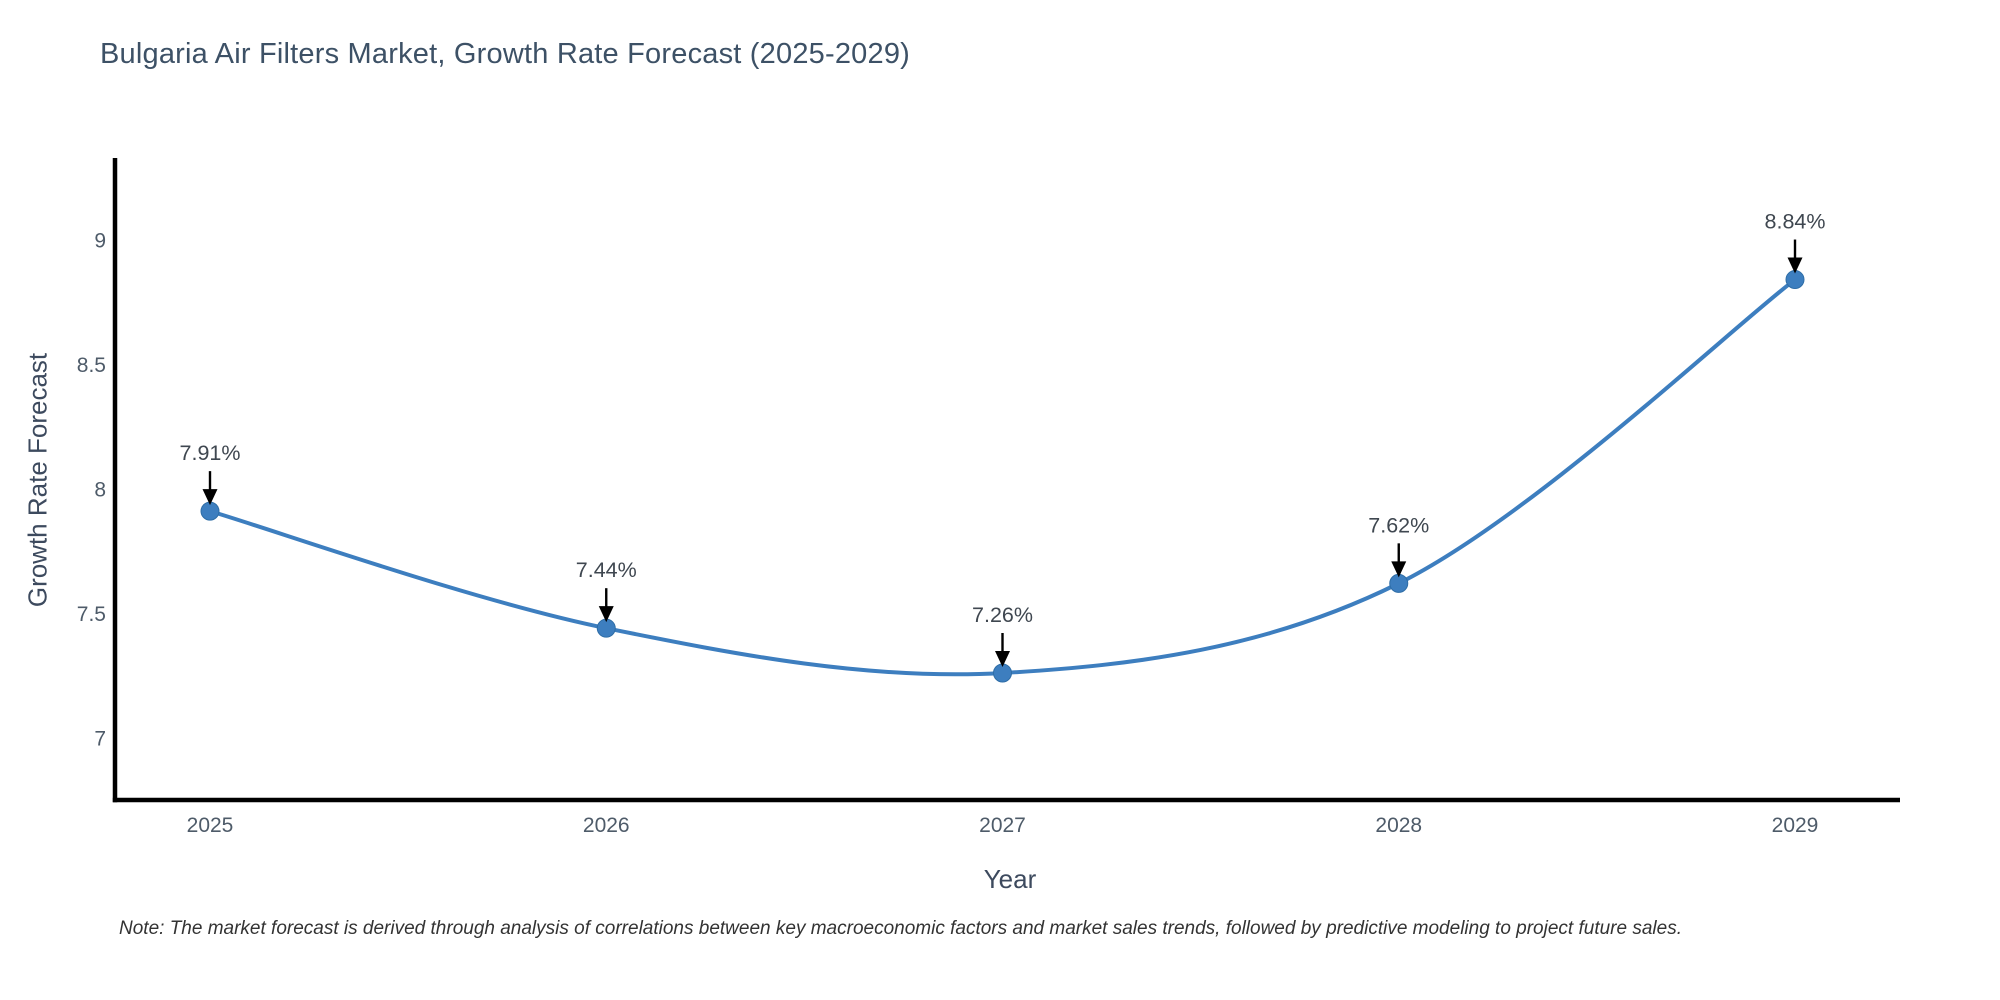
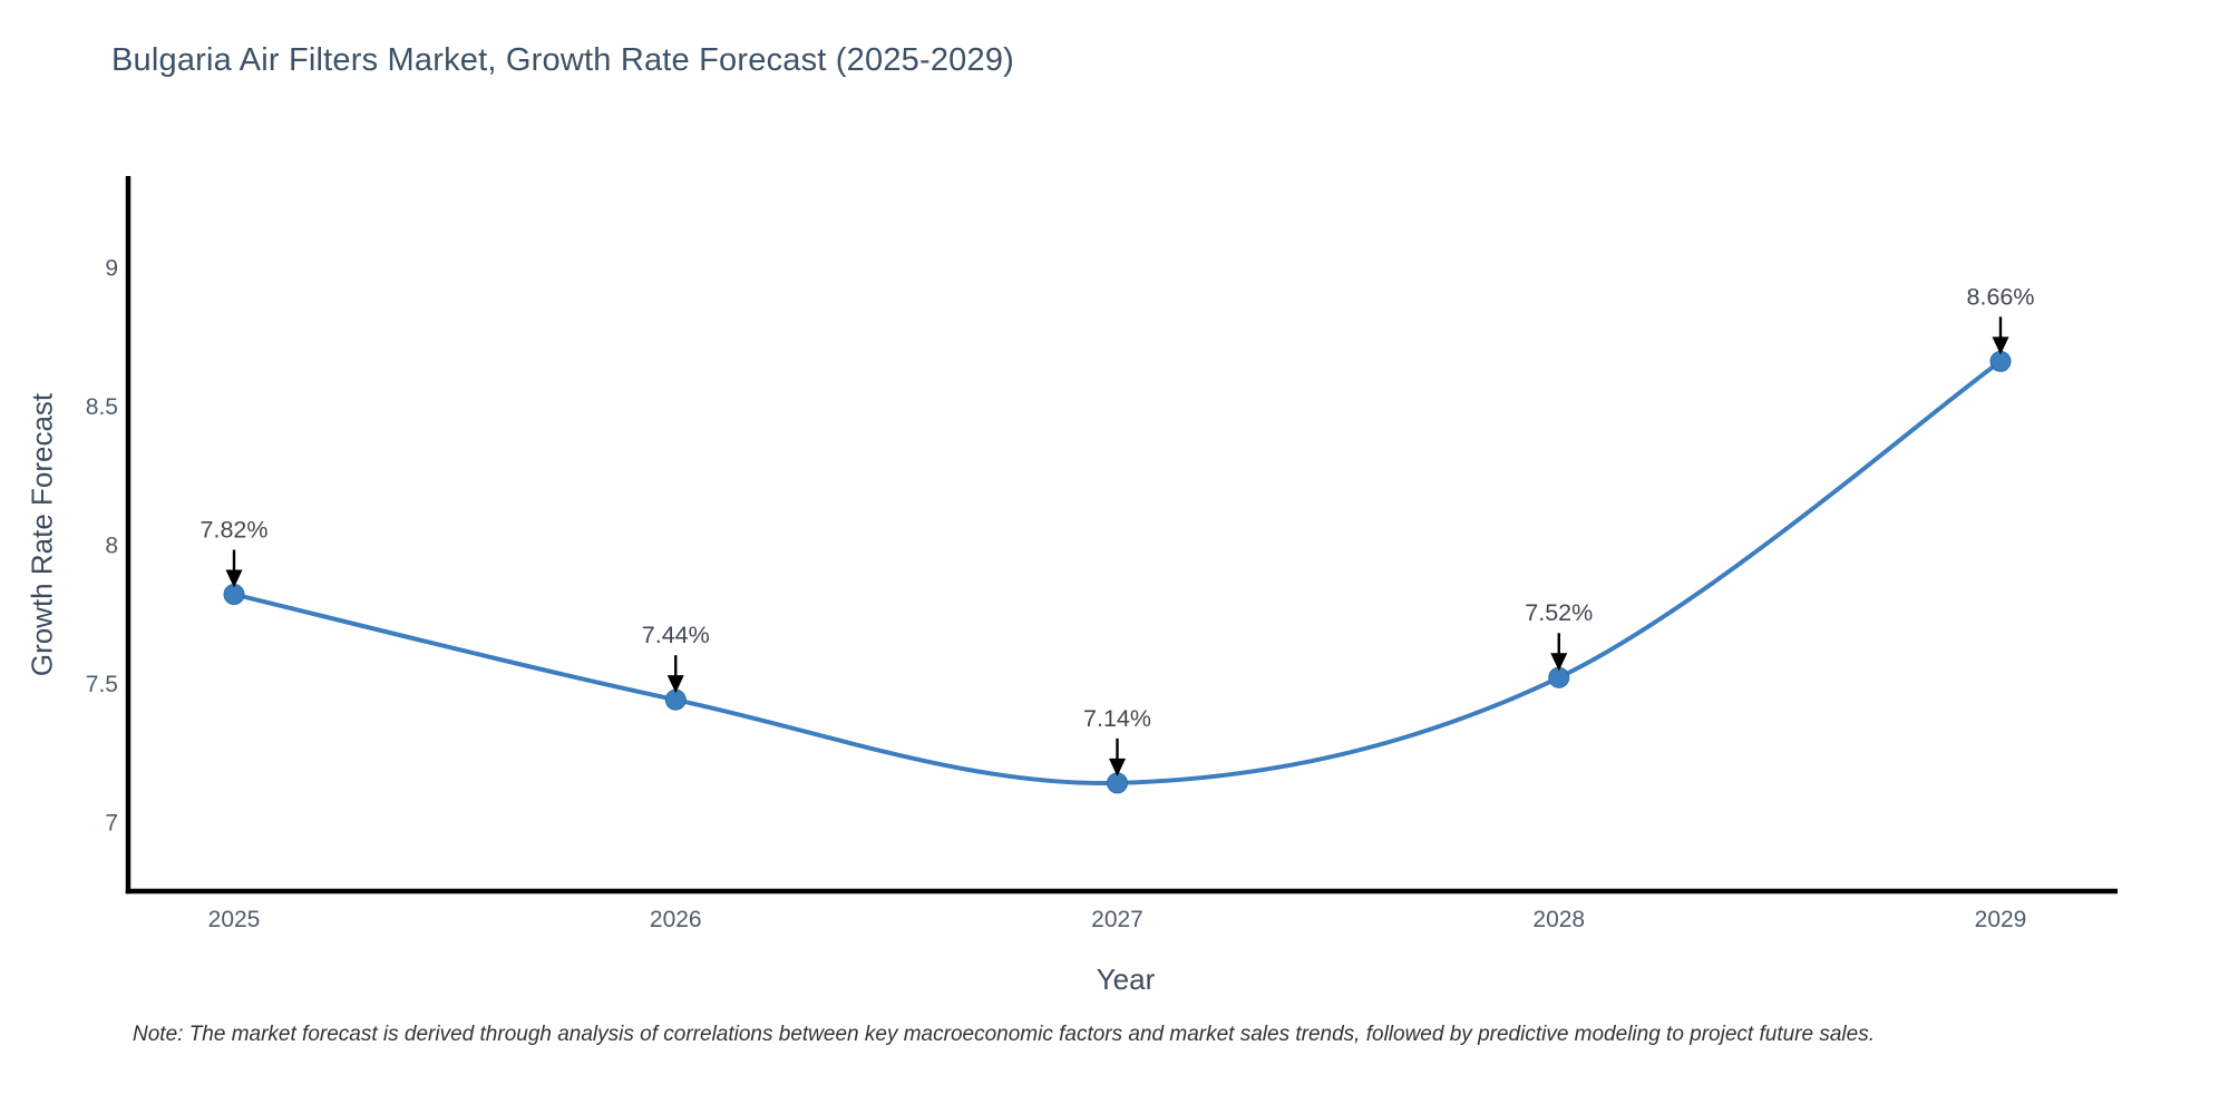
2025: 7.91% -> 7.82%
2027: 7.26% -> 7.14%
2028: 7.62% -> 7.52%
2029: 8.84% -> 8.66%
